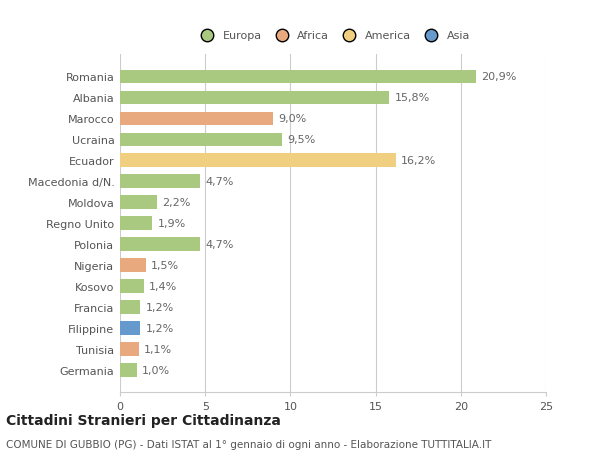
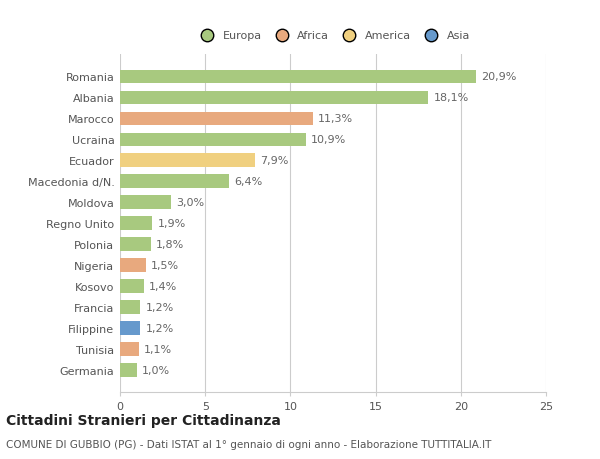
Albania: 15,8% -> 18,1%
Marocco: 9,0% -> 11,3%
Ucraina: 9,5% -> 10,9%
Ecuador: 16,2% -> 7,9%
Macedonia d/N.: 4,7% -> 6,4%
Moldova: 2,2% -> 3,0%
Polonia: 4,7% -> 1,8%
